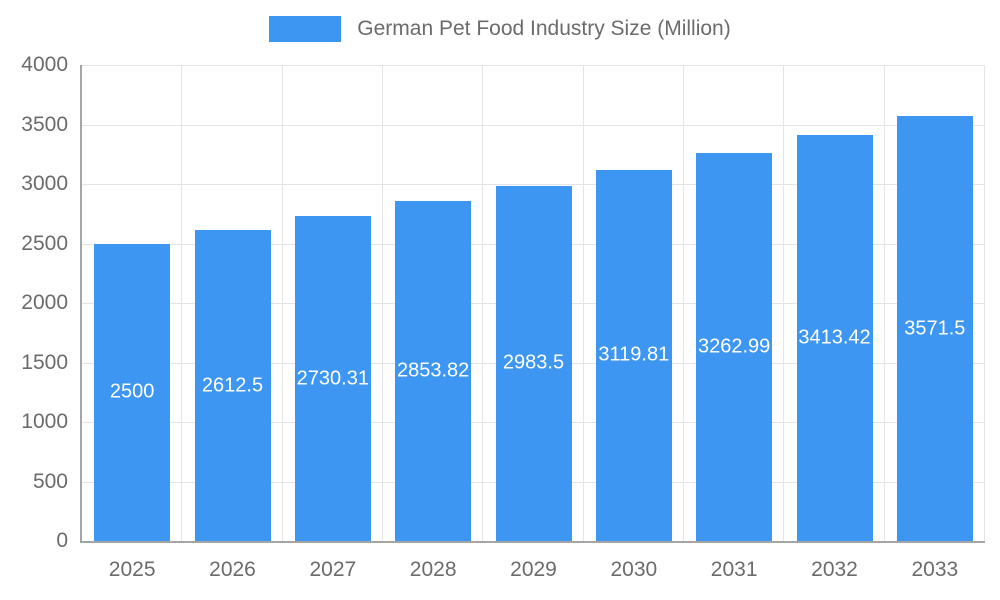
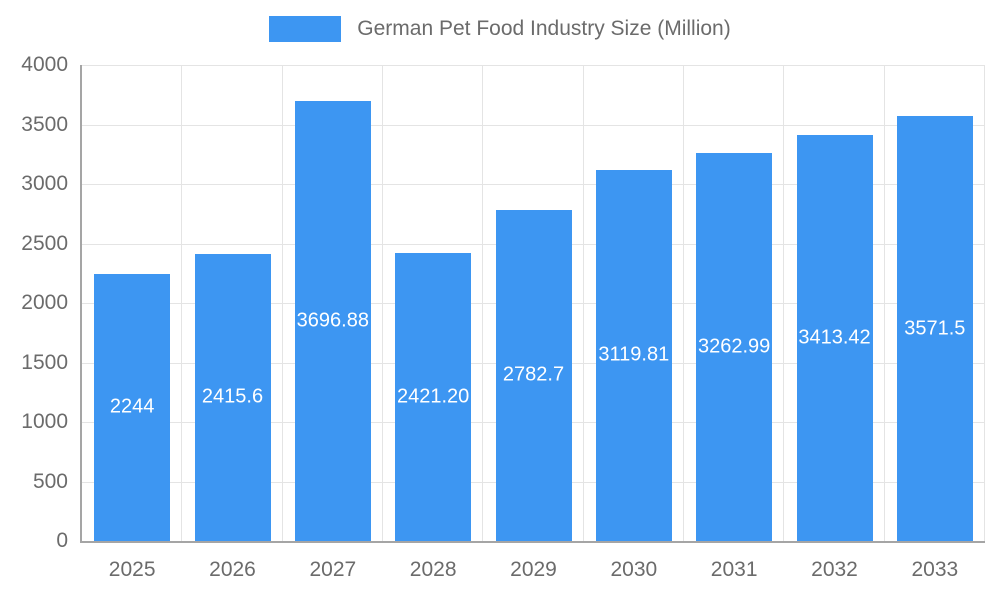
2025: 2500 -> 2244
2026: 2612.5 -> 2415.6
2027: 2730.31 -> 3696.88
2028: 2853.82 -> 2421.20
2029: 2983.5 -> 2782.7
